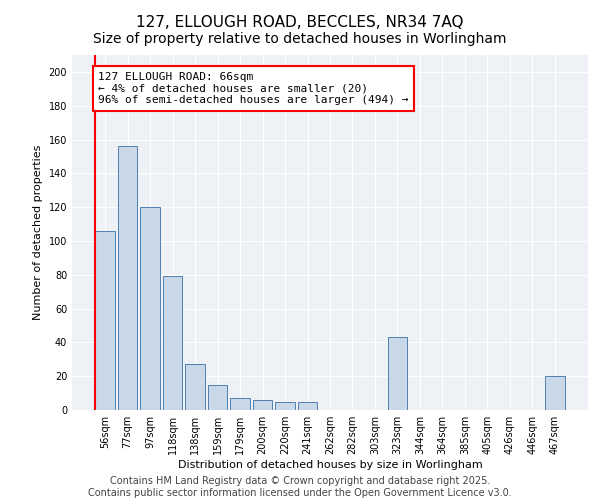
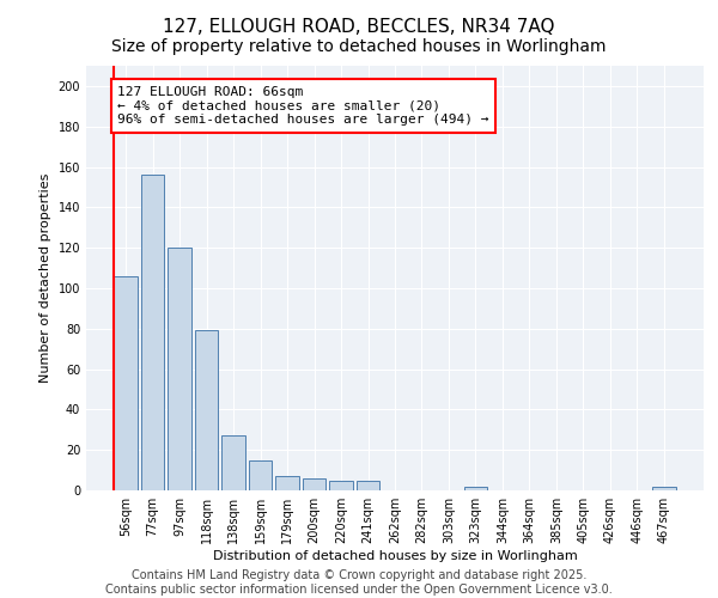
323sqm: 43 -> 2
467sqm: 20 -> 2
